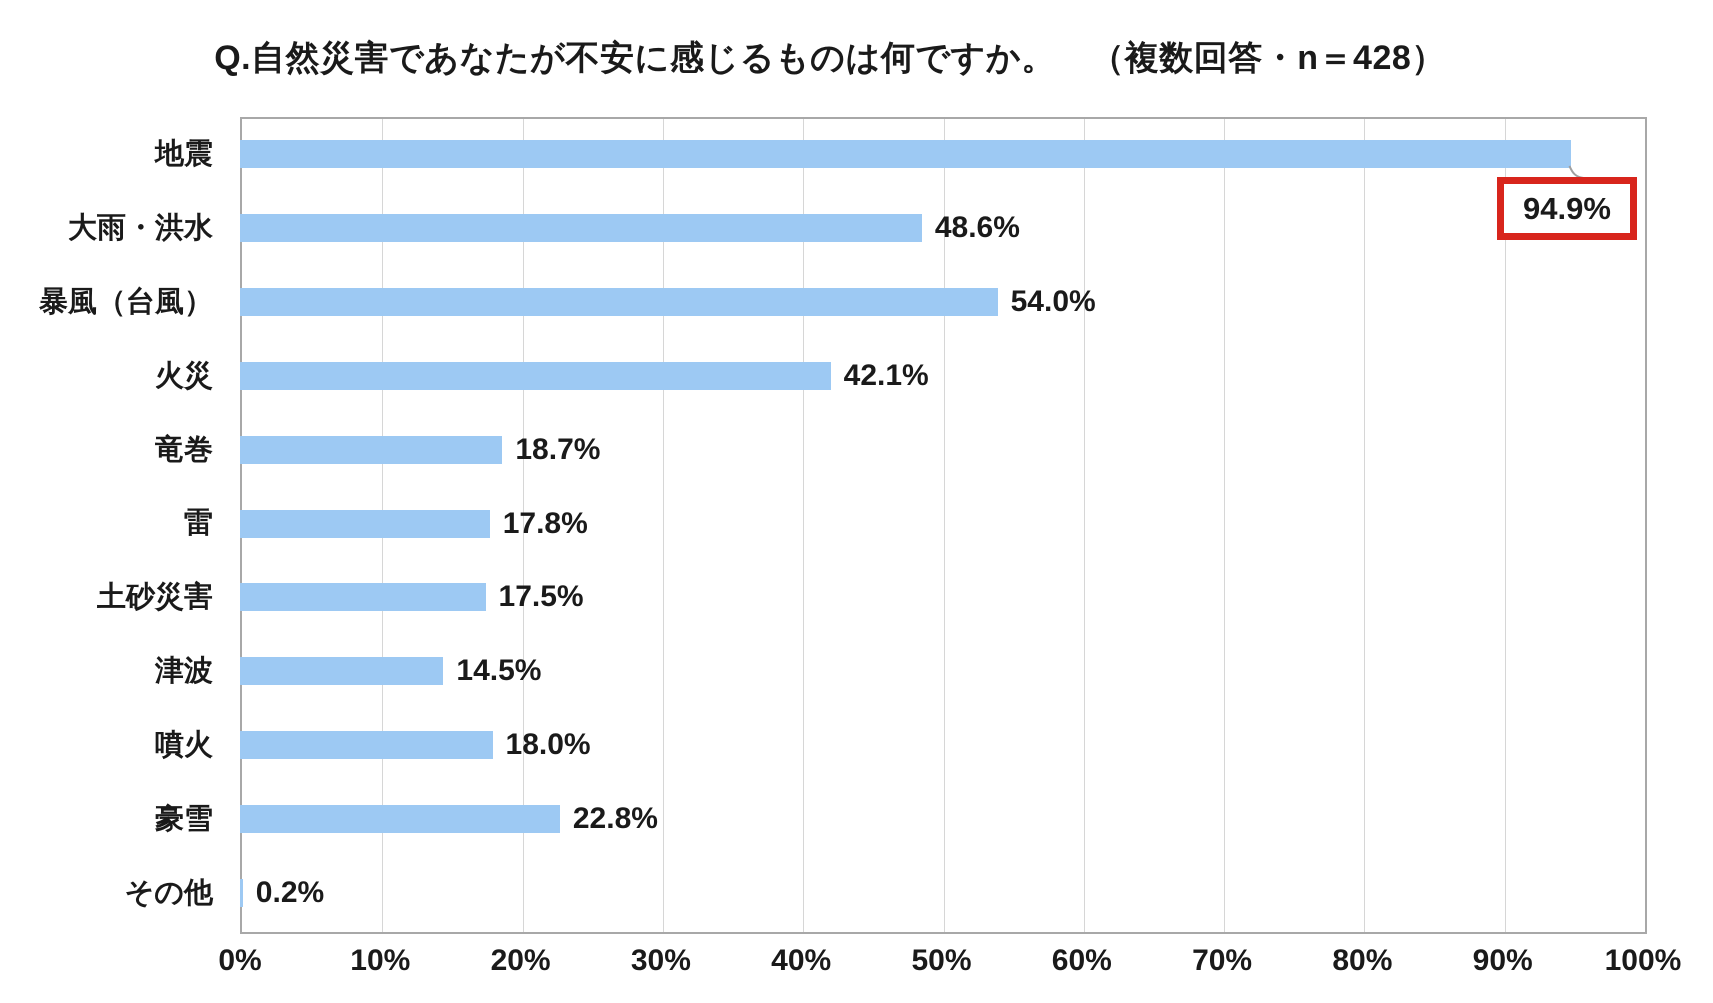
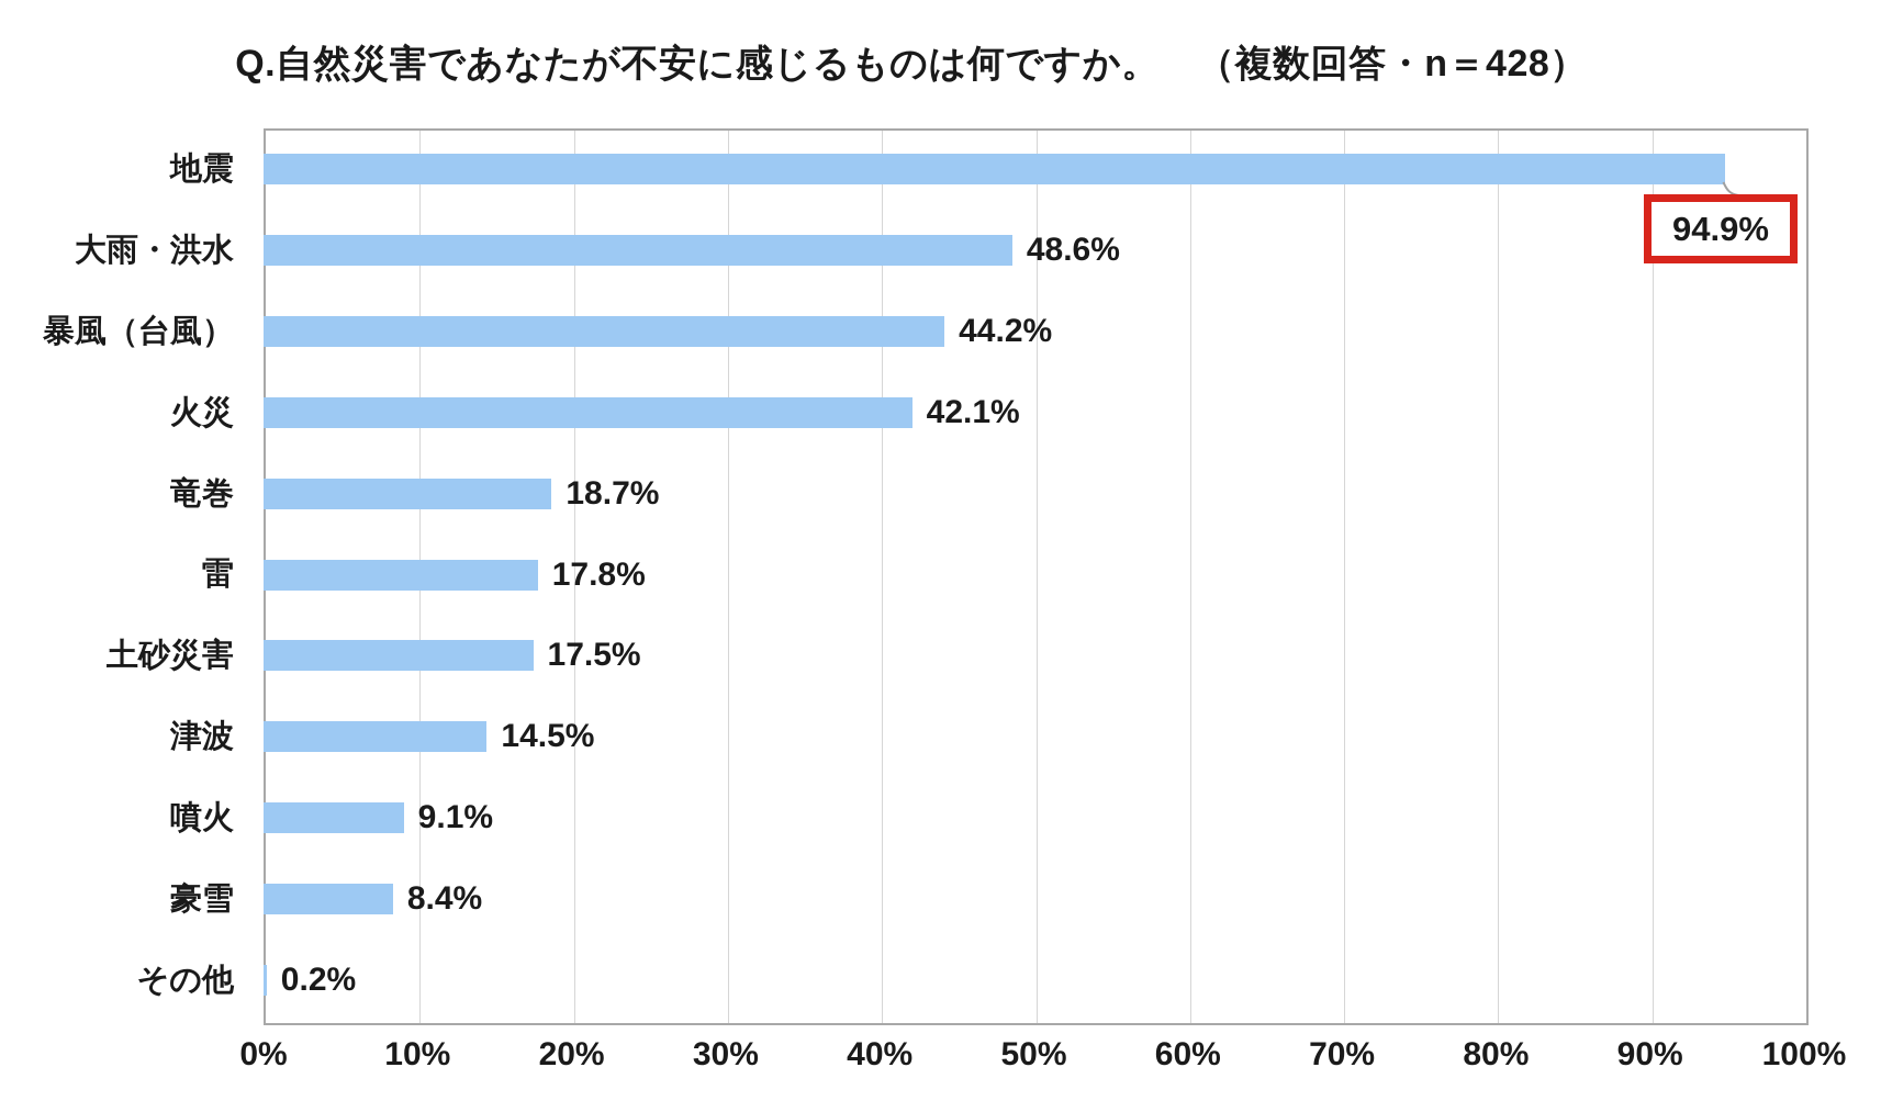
暴風（台風）: 54.0% -> 44.2%
噴火: 18.0% -> 9.1%
豪雪: 22.8% -> 8.4%
